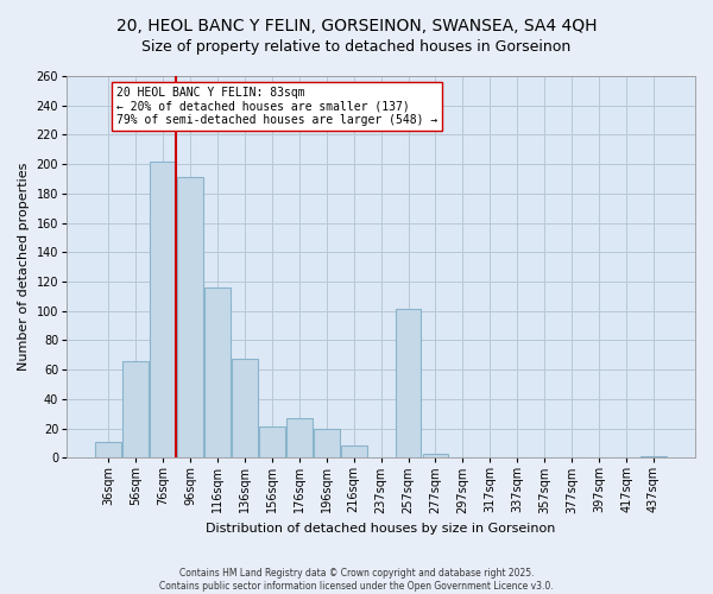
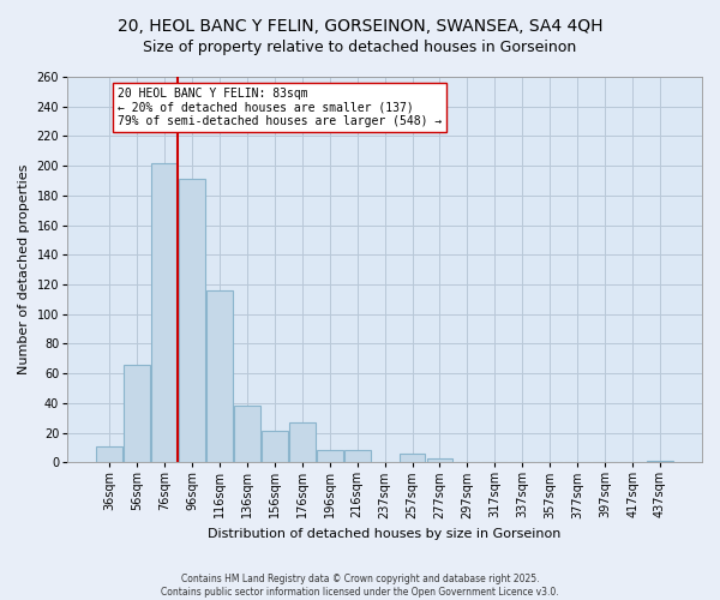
136sqm: 67 -> 38
196sqm: 20 -> 8
257sqm: 101 -> 6
